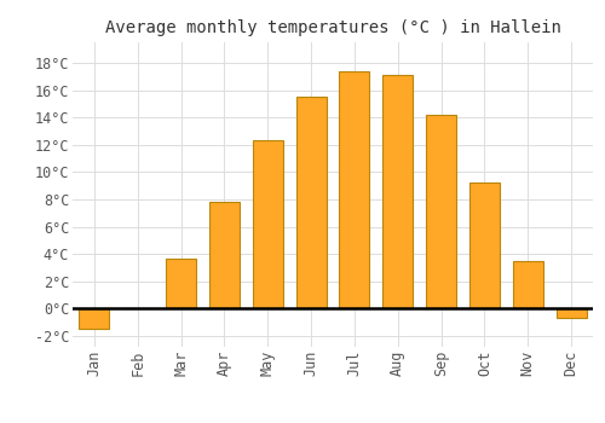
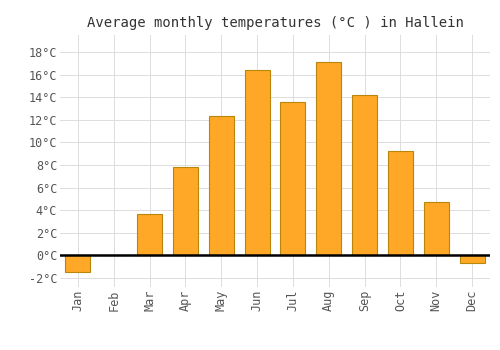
Jun: 15.5°C -> 16.4°C
Jul: 17.4°C -> 13.6°C
Nov: 3.5°C -> 4.7°C
